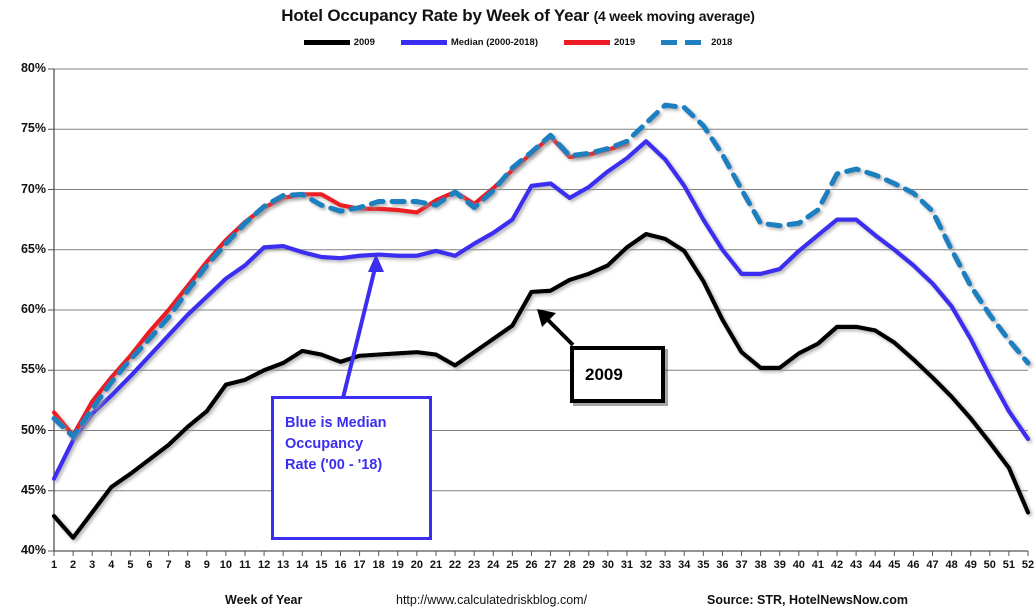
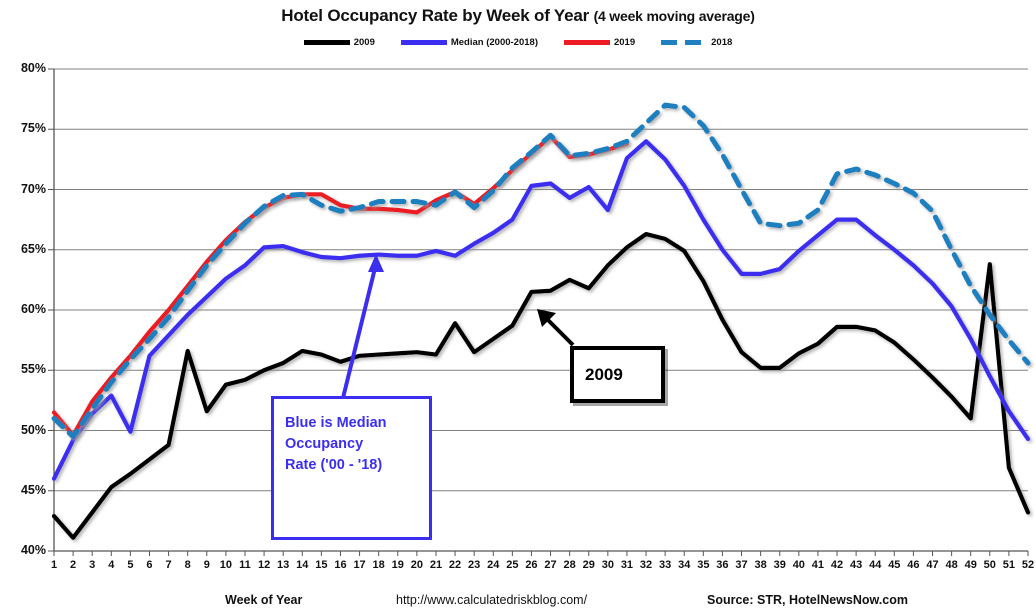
Median (2000-2018)/5: 54.5% -> 49.9%
2009/8: 50.3% -> 56.6%
2009/22: 55.4% -> 58.9%
2009/29: 63.0% -> 61.8%
Median (2000-2018)/30: 71.5% -> 68.3%
2009/50: 49.0% -> 63.8%
